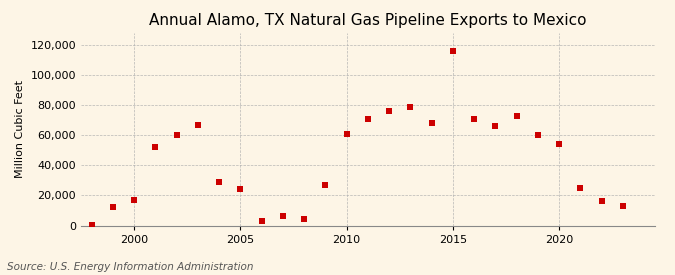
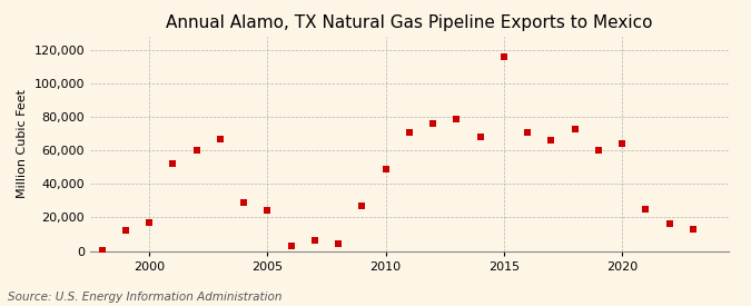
2010: 61,000 -> 49,000
2020: 54,000 -> 64,000
